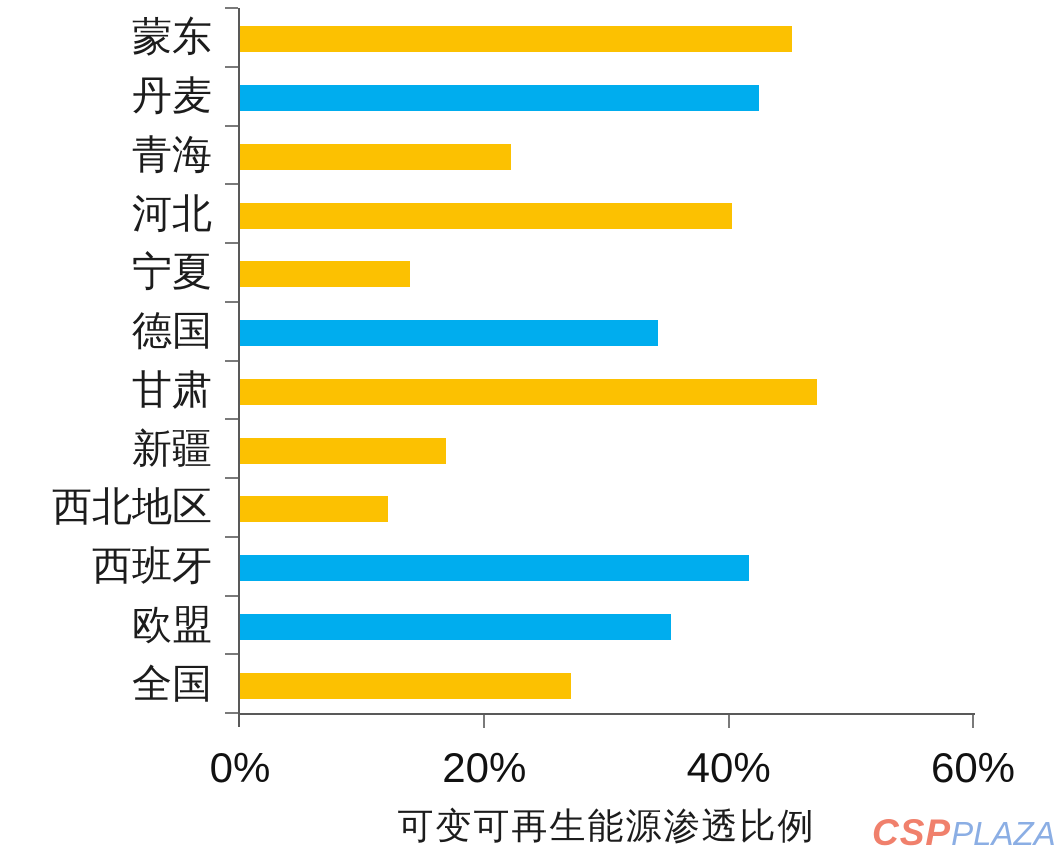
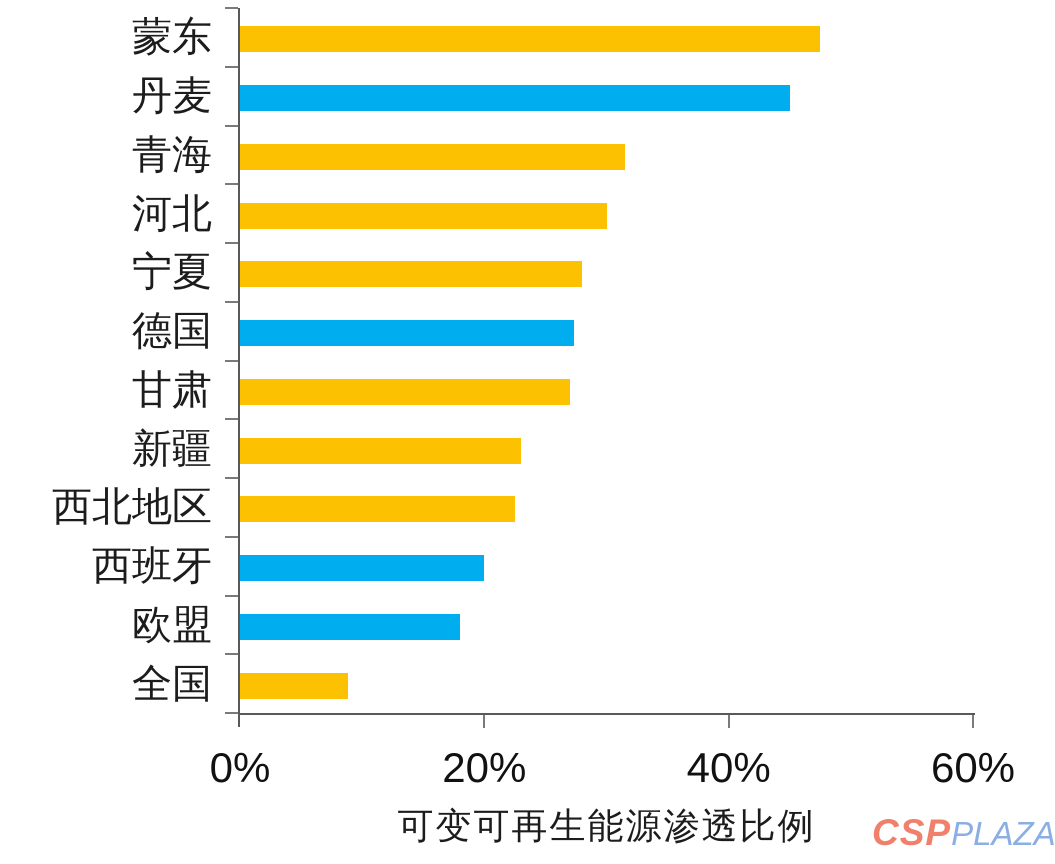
蒙东: 45.2% -> 47.5%
丹麦: 42.5% -> 45.0%
青海: 22.2% -> 31.5%
河北: 40.3% -> 30.0%
宁夏: 13.9% -> 28.0%
德国: 34.2% -> 27.3%
甘肃: 47.2% -> 27.0%
新疆: 16.9% -> 23.0%
西北地区: 12.1% -> 22.5%
西班牙: 41.7% -> 20.0%
欧盟: 35.3% -> 18.0%
全国: 27.1% -> 8.8%
